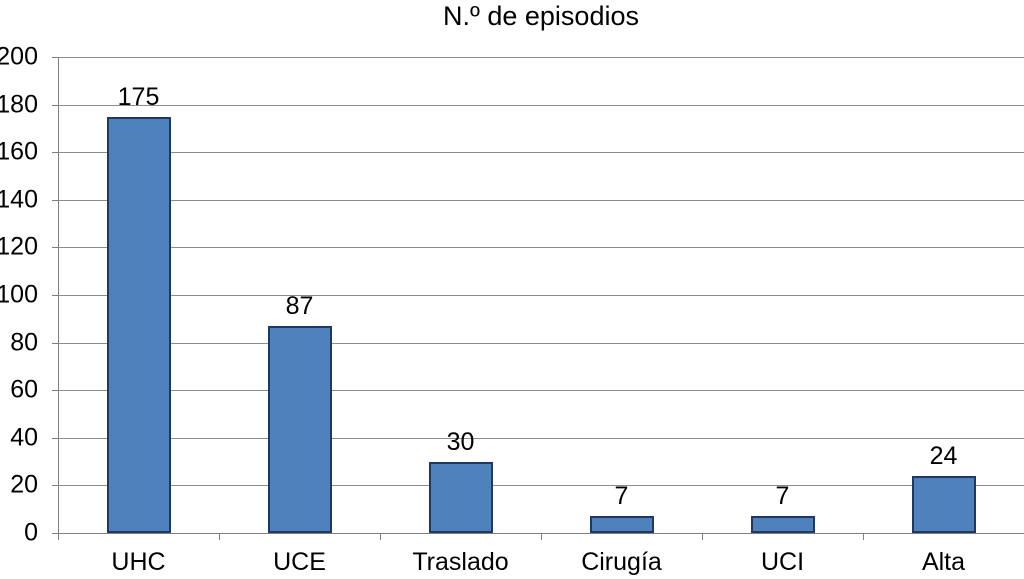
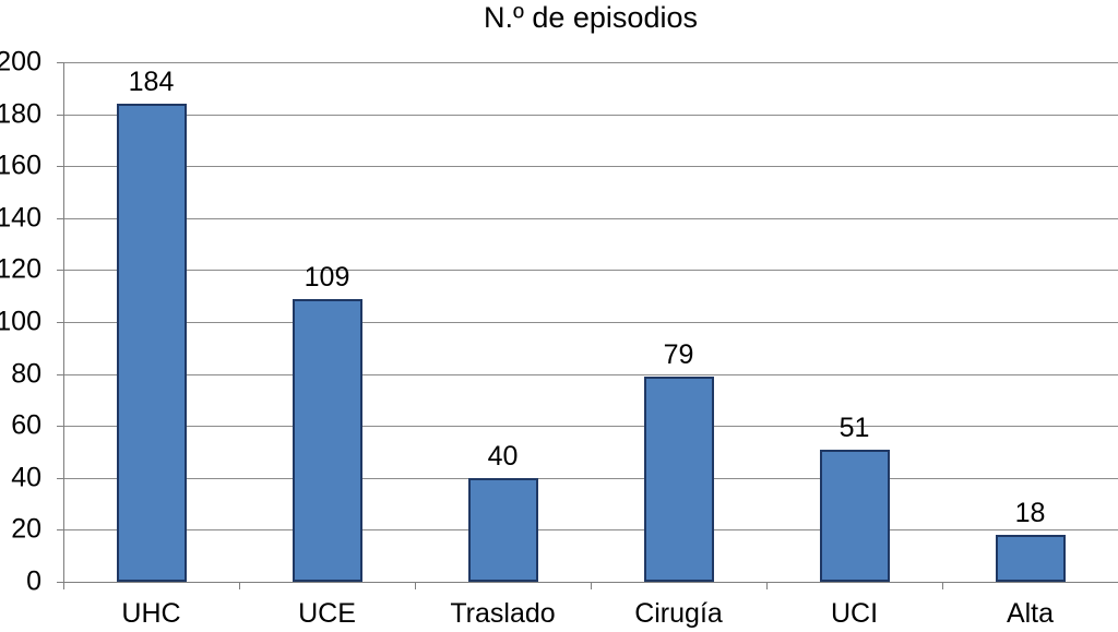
UHC: 175 -> 184
UCE: 87 -> 109
Traslado: 30 -> 40
Cirugía: 7 -> 79
UCI: 7 -> 51
Alta: 24 -> 18
